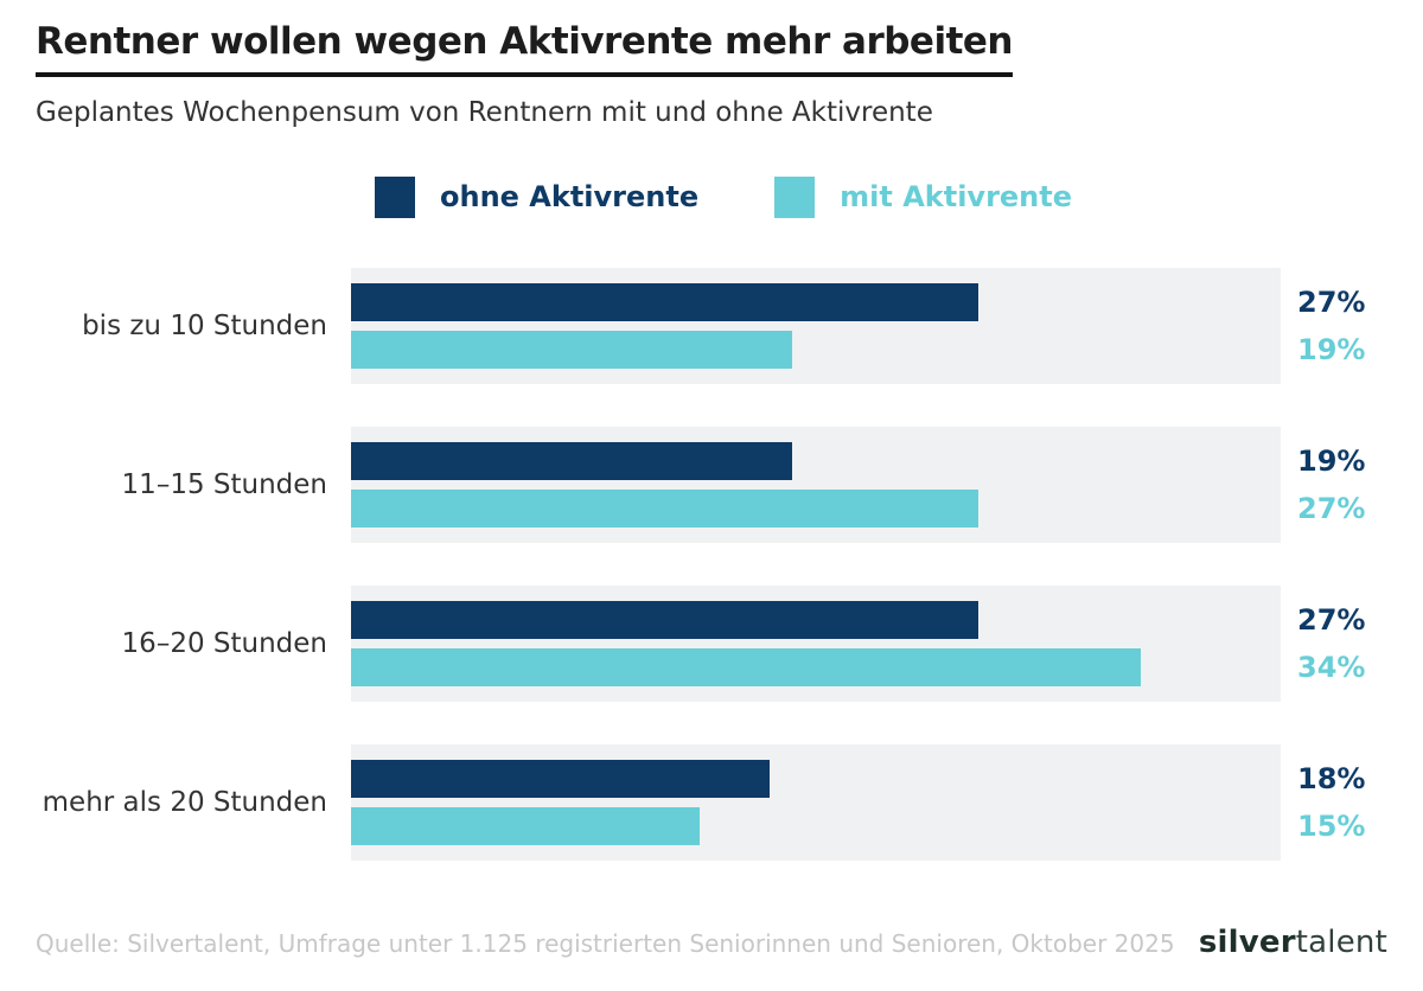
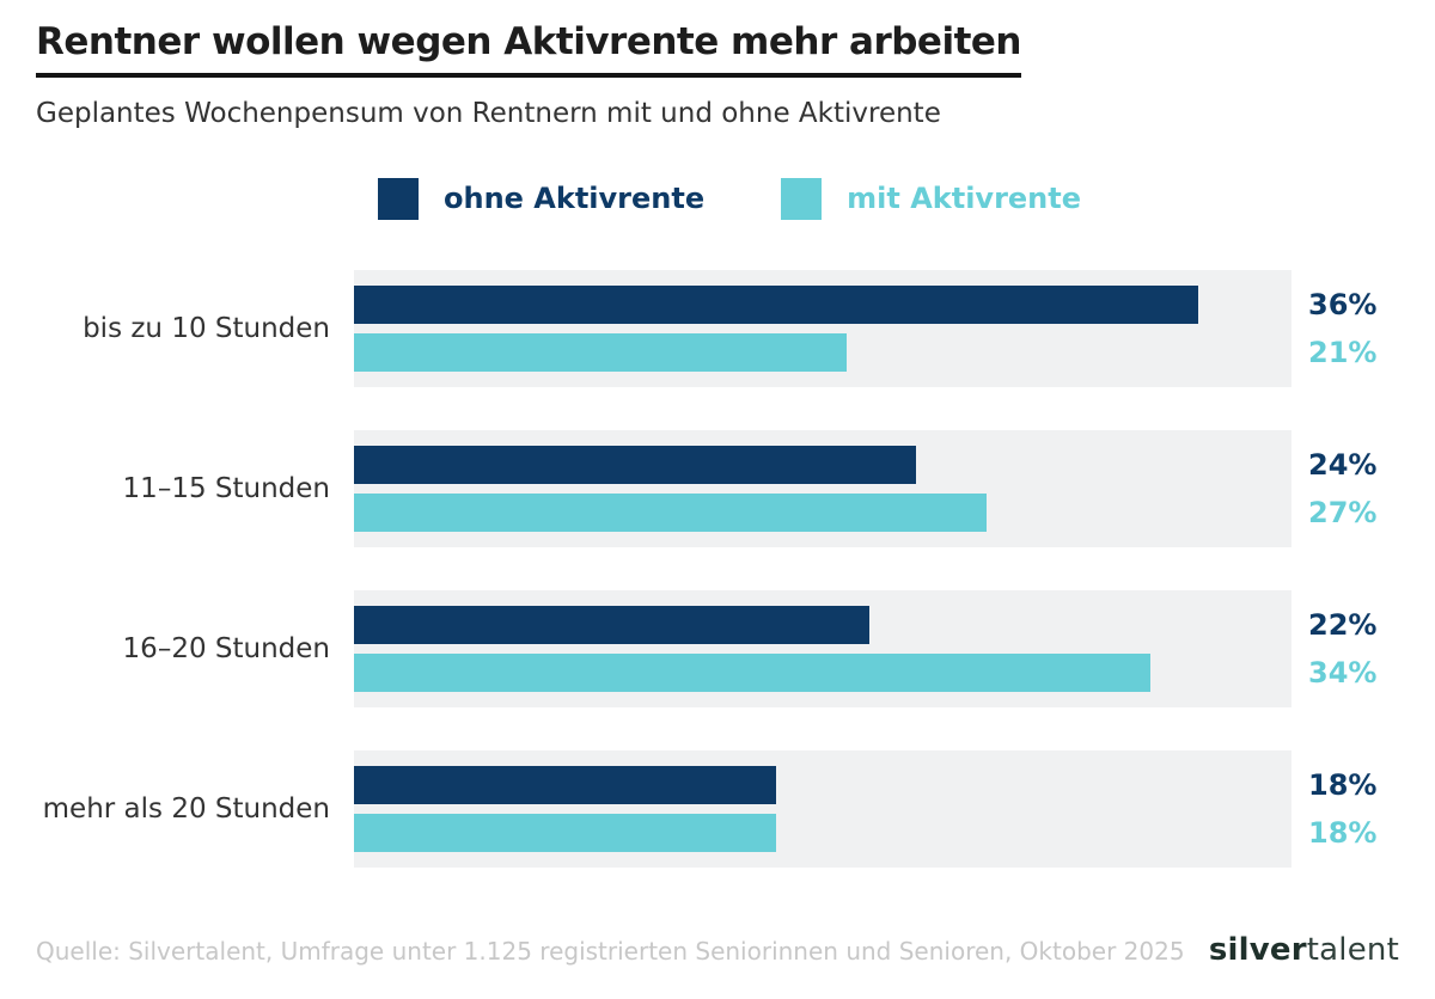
ohne Aktivrente/bis zu 10 Stunden: 27% -> 36%
mit Aktivrente/bis zu 10 Stunden: 19% -> 21%
ohne Aktivrente/11–15 Stunden: 19% -> 24%
ohne Aktivrente/16–20 Stunden: 27% -> 22%
mit Aktivrente/mehr als 20 Stunden: 15% -> 18%
